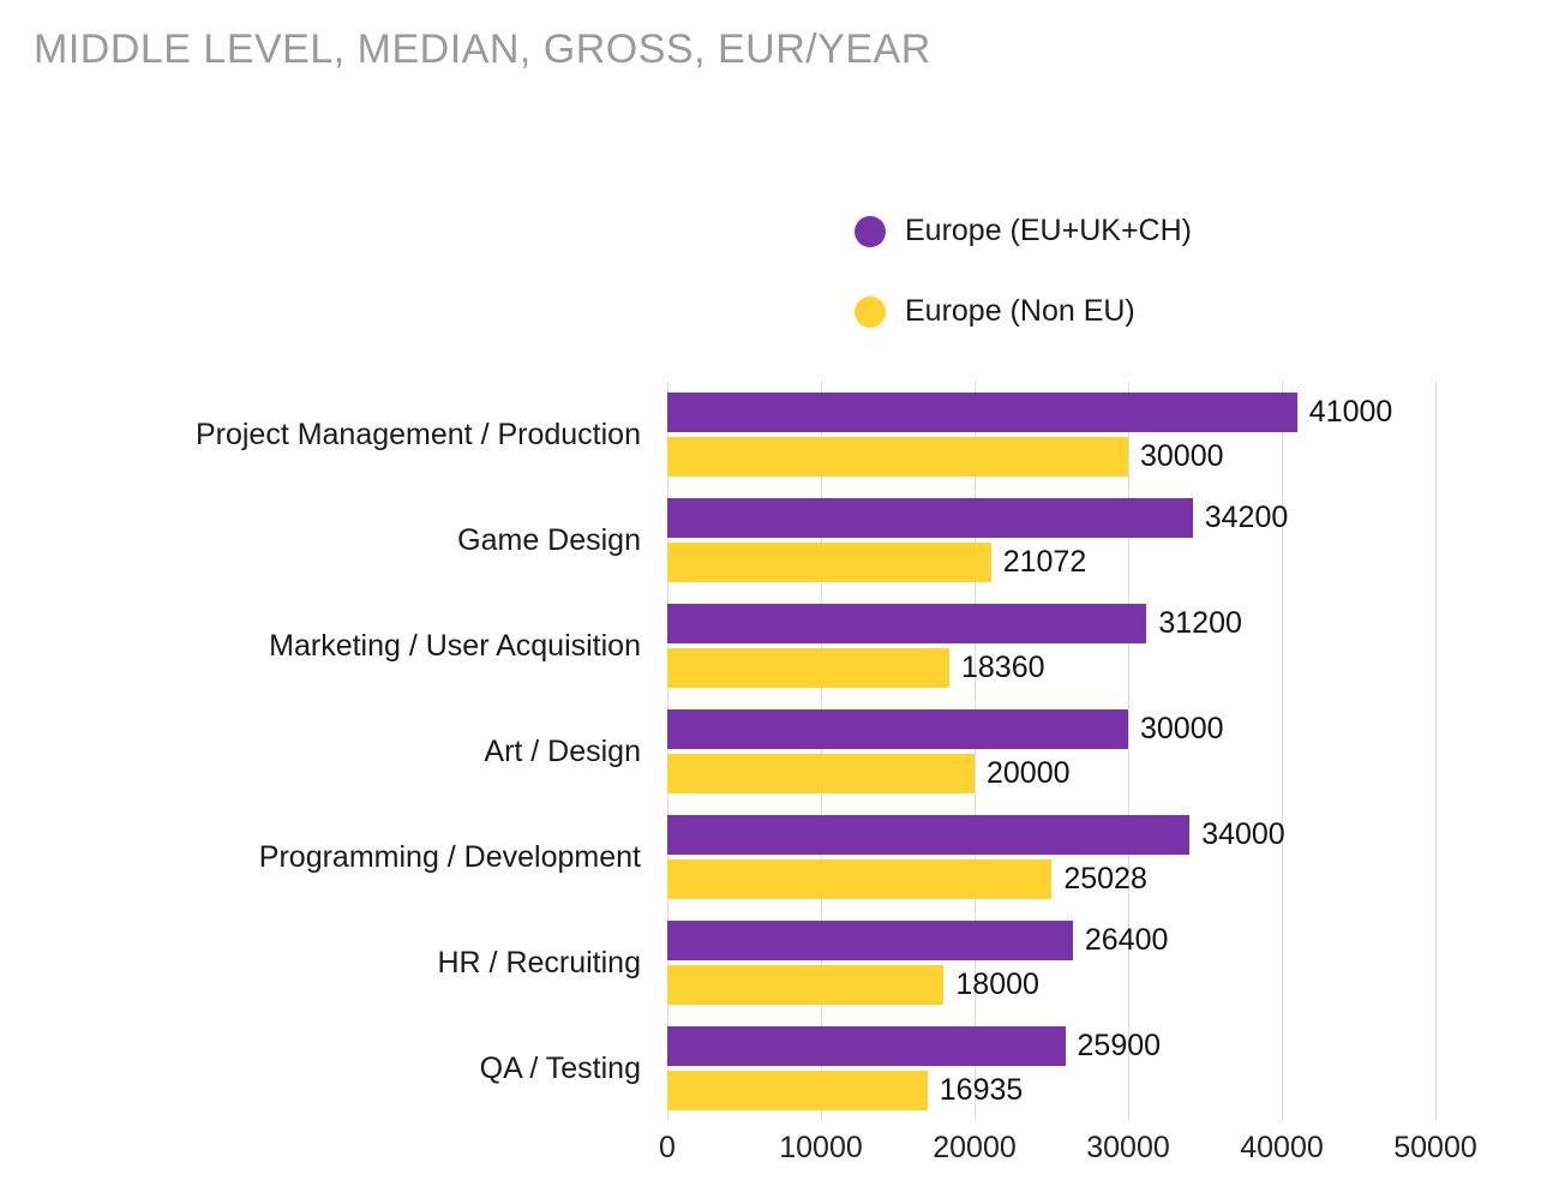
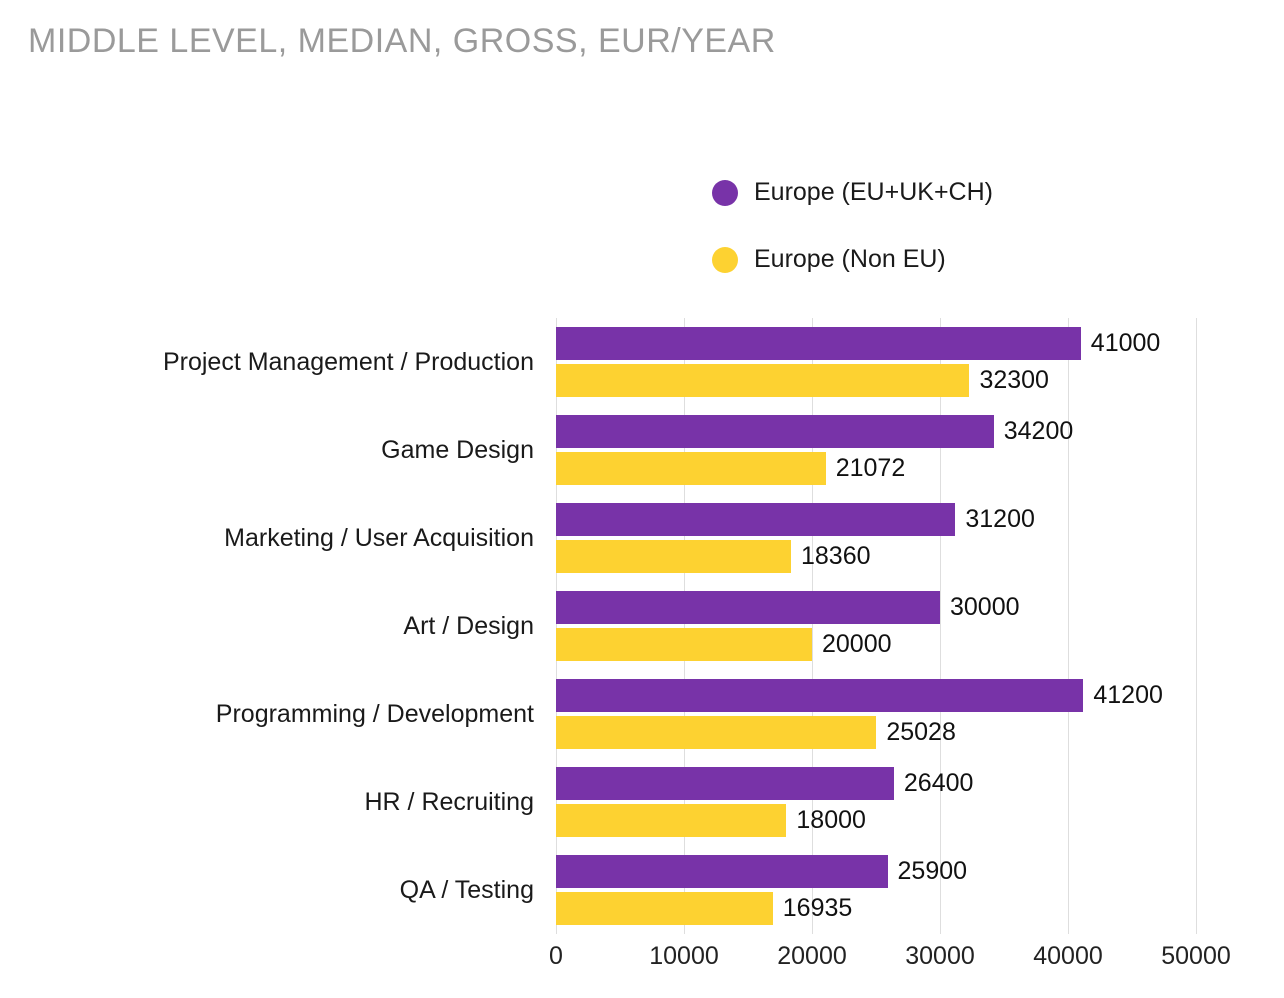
Europe (Non EU)/Project Management / Production: 30000 -> 32300
Europe (EU+UK+CH)/Programming / Development: 34000 -> 41200
